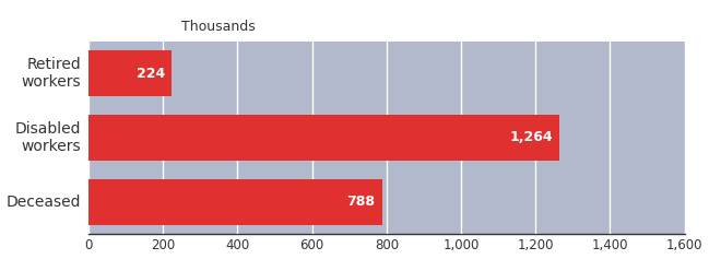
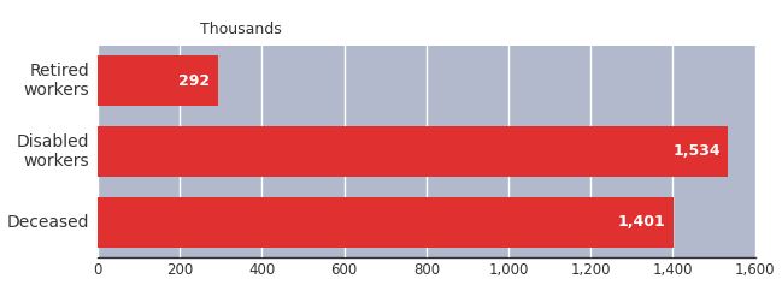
Retired workers: 224 -> 292
Disabled workers: 1,264 -> 1,534
Deceased: 788 -> 1,401
